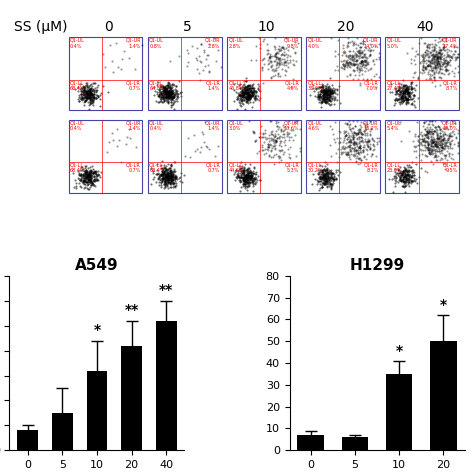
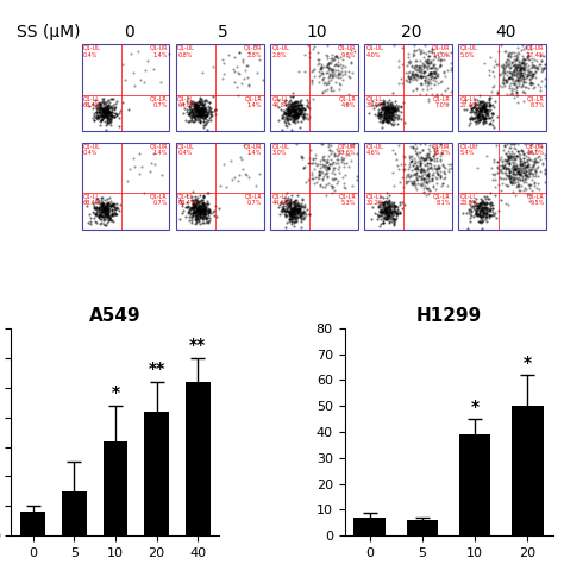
H1299/10: 35 -> 39
